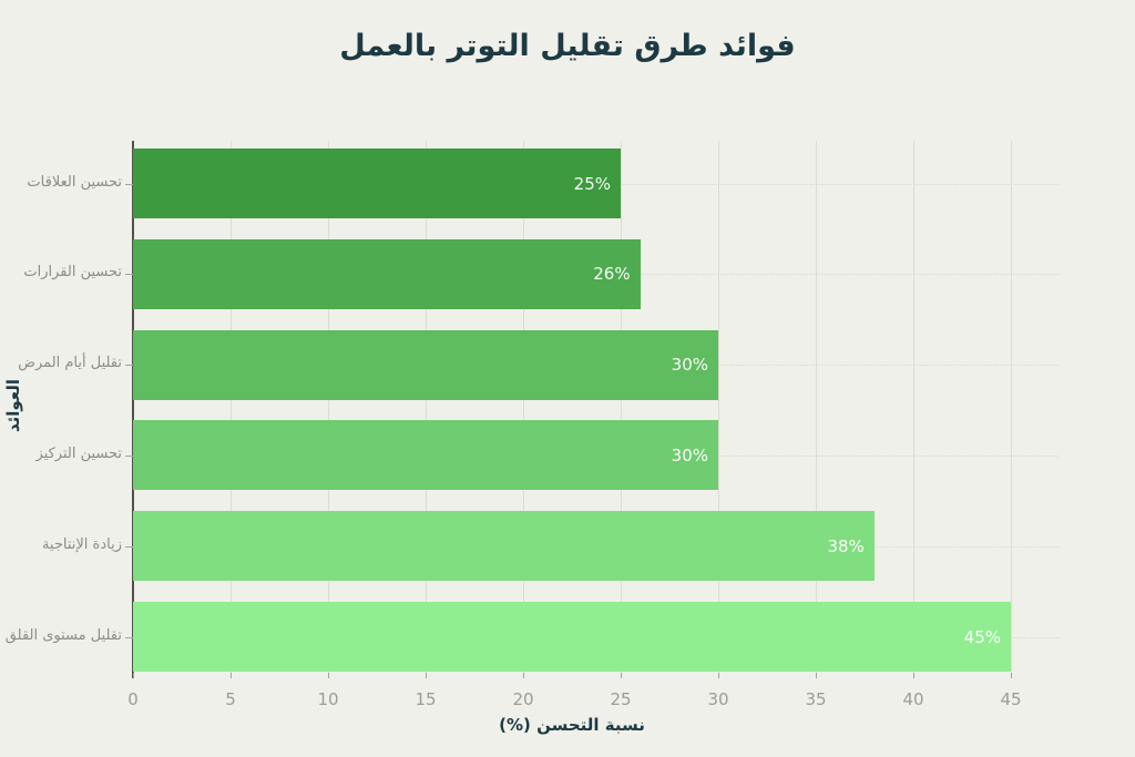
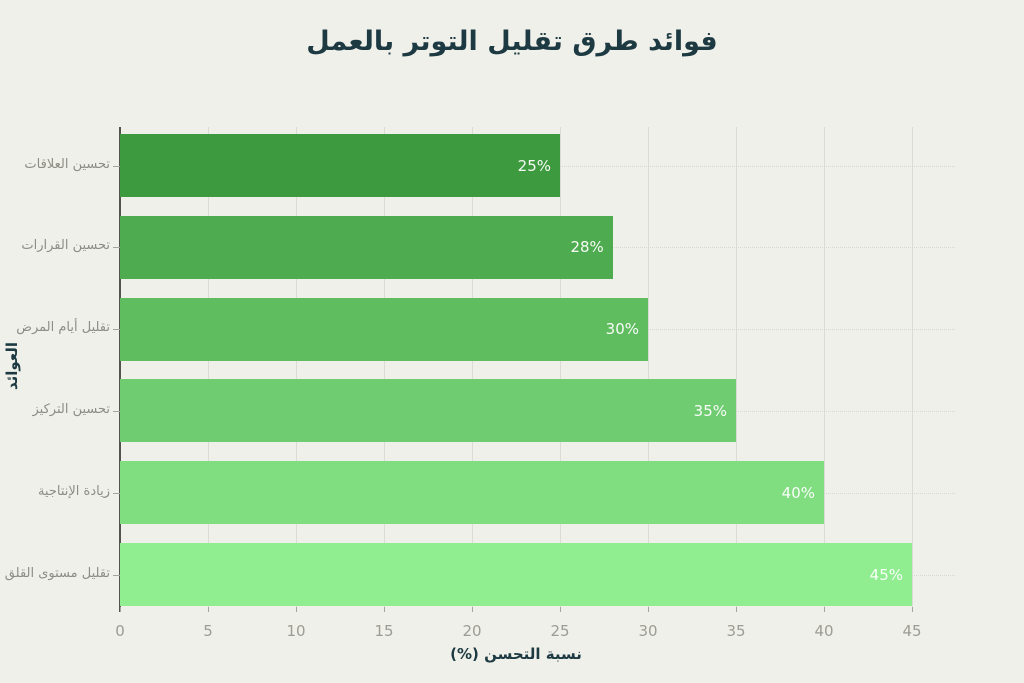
تحسين القرارات: 26% -> 28%
تحسين التركيز: 30% -> 35%
زيادة الإنتاجية: 38% -> 40%
